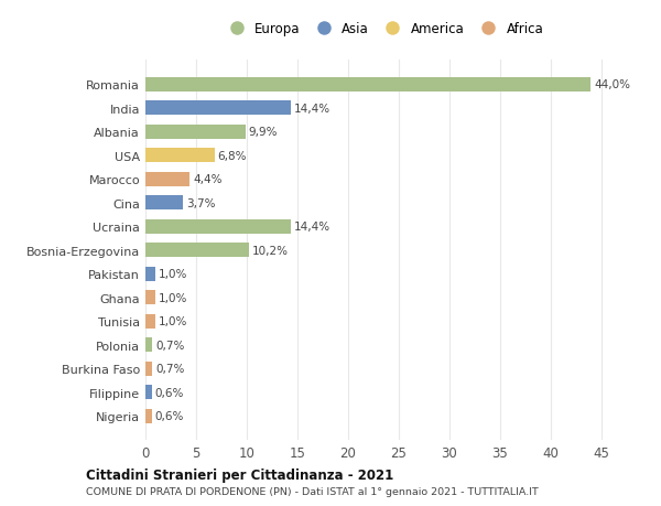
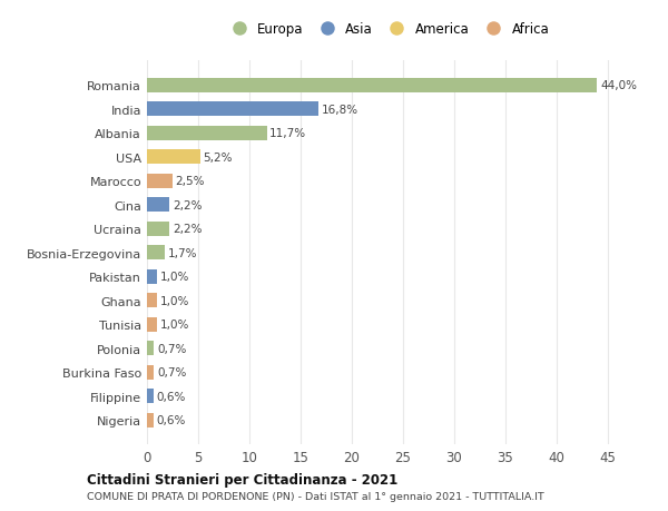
India: 14,4% -> 16,8%
Albania: 9,9% -> 11,7%
USA: 6,8% -> 5,2%
Marocco: 4,4% -> 2,5%
Cina: 3,7% -> 2,2%
Ucraina: 14,4% -> 2,2%
Bosnia-Erzegovina: 10,2% -> 1,7%
